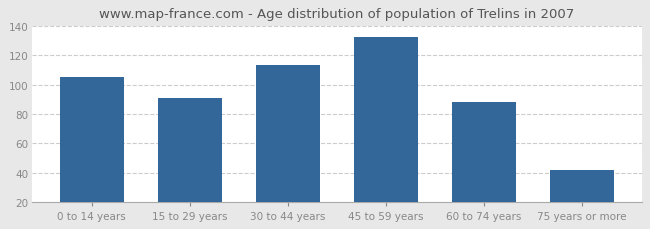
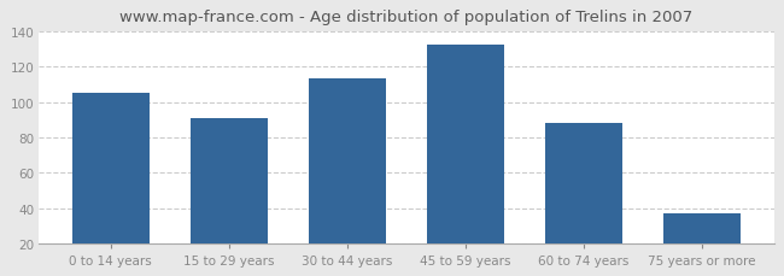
75 years or more: 42 -> 37
